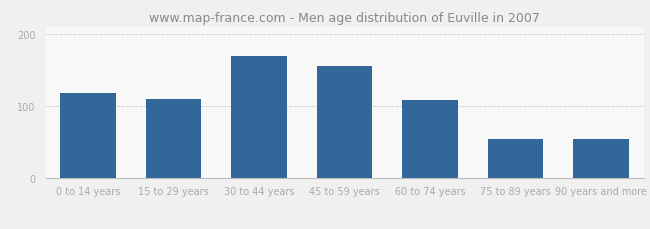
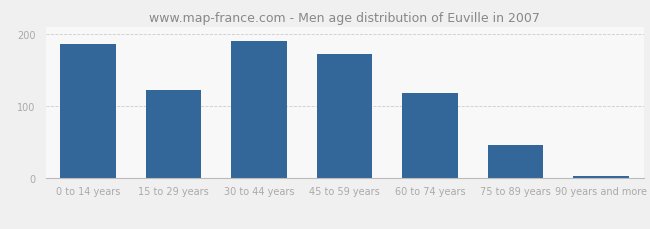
0 to 14 years: 118 -> 186
15 to 29 years: 110 -> 122
30 to 44 years: 170 -> 190
45 to 59 years: 156 -> 172
60 to 74 years: 108 -> 118
75 to 89 years: 54 -> 46
90 years and more: 54 -> 3
